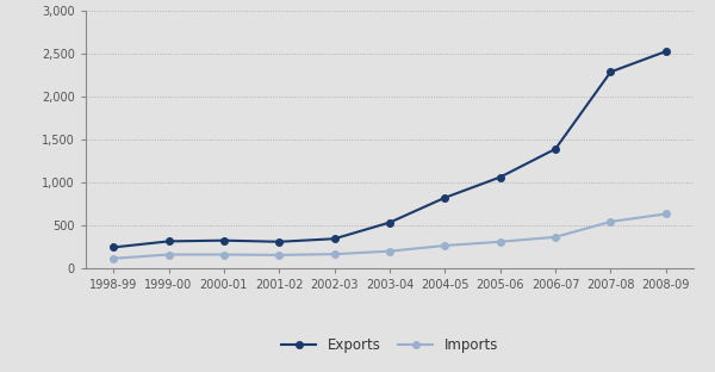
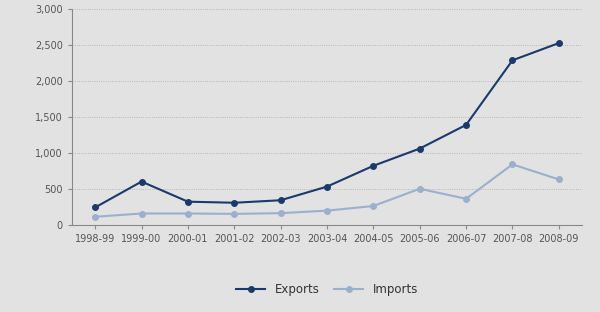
Exports/1999-00: 310 -> 600
Imports/2005-06: 300 -> 500
Imports/2007-08: 540 -> 840
